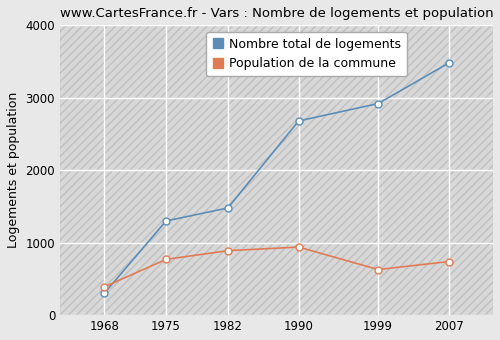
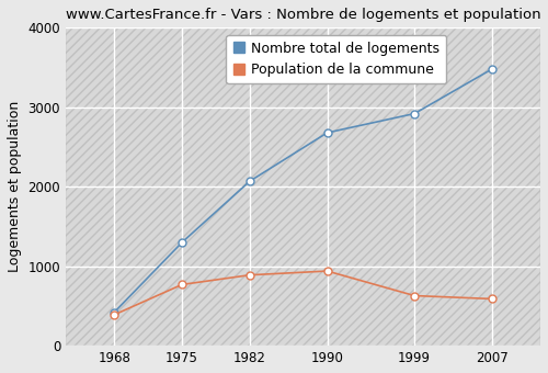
Nombre total de logements/1968: 300 -> 420
Nombre total de logements/1982: 1480 -> 2070
Population de la commune/2007: 740 -> 590
